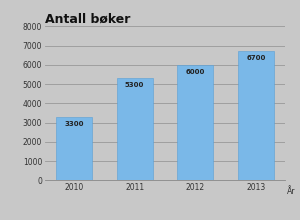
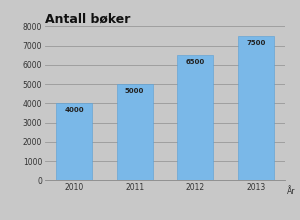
2010: 3300 -> 4000
2011: 5300 -> 5000
2012: 6000 -> 6500
2013: 6700 -> 7500
